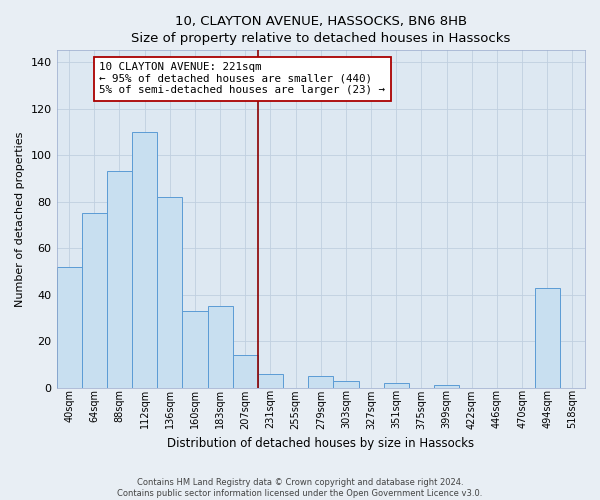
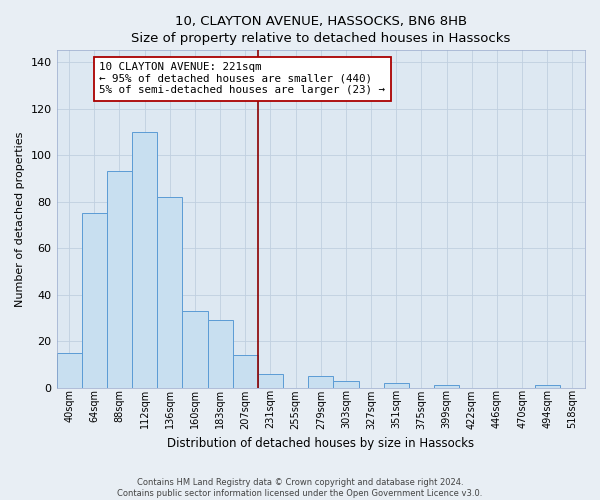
40sqm: 52 -> 15
183sqm: 35 -> 29
494sqm: 43 -> 1
